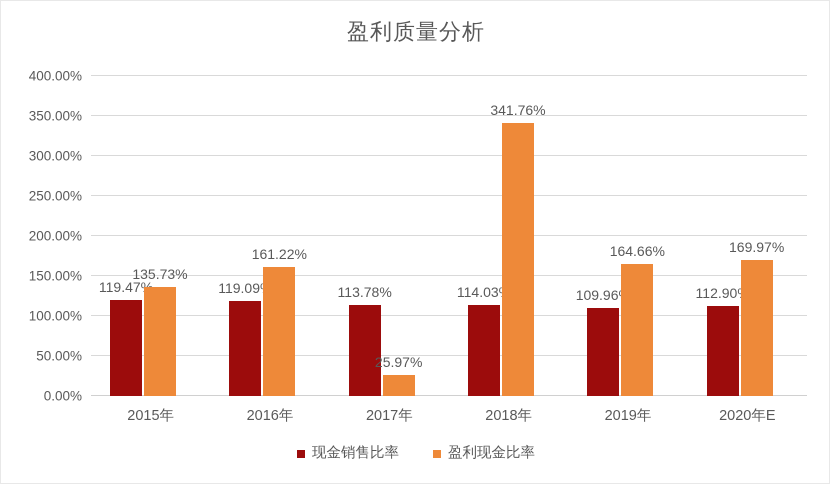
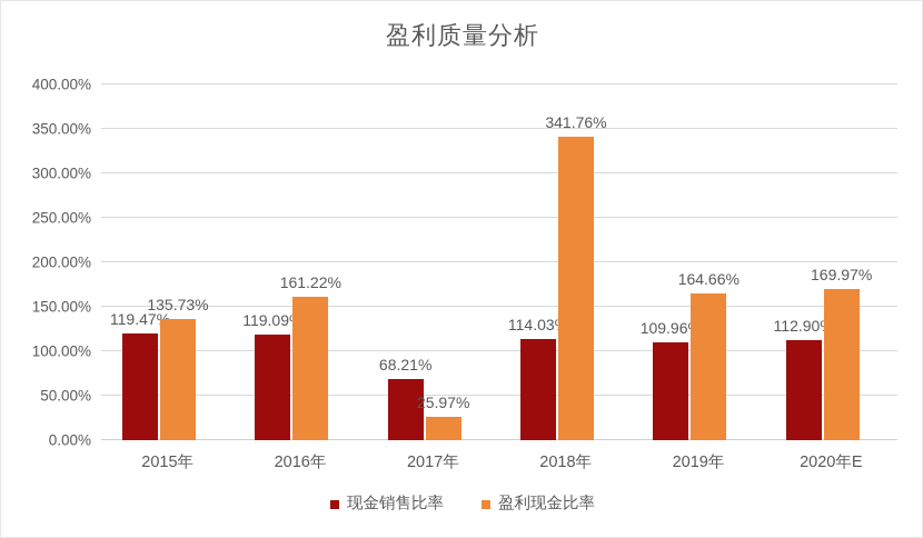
现金销售比率/2017年: 113.78% -> 68.21%
